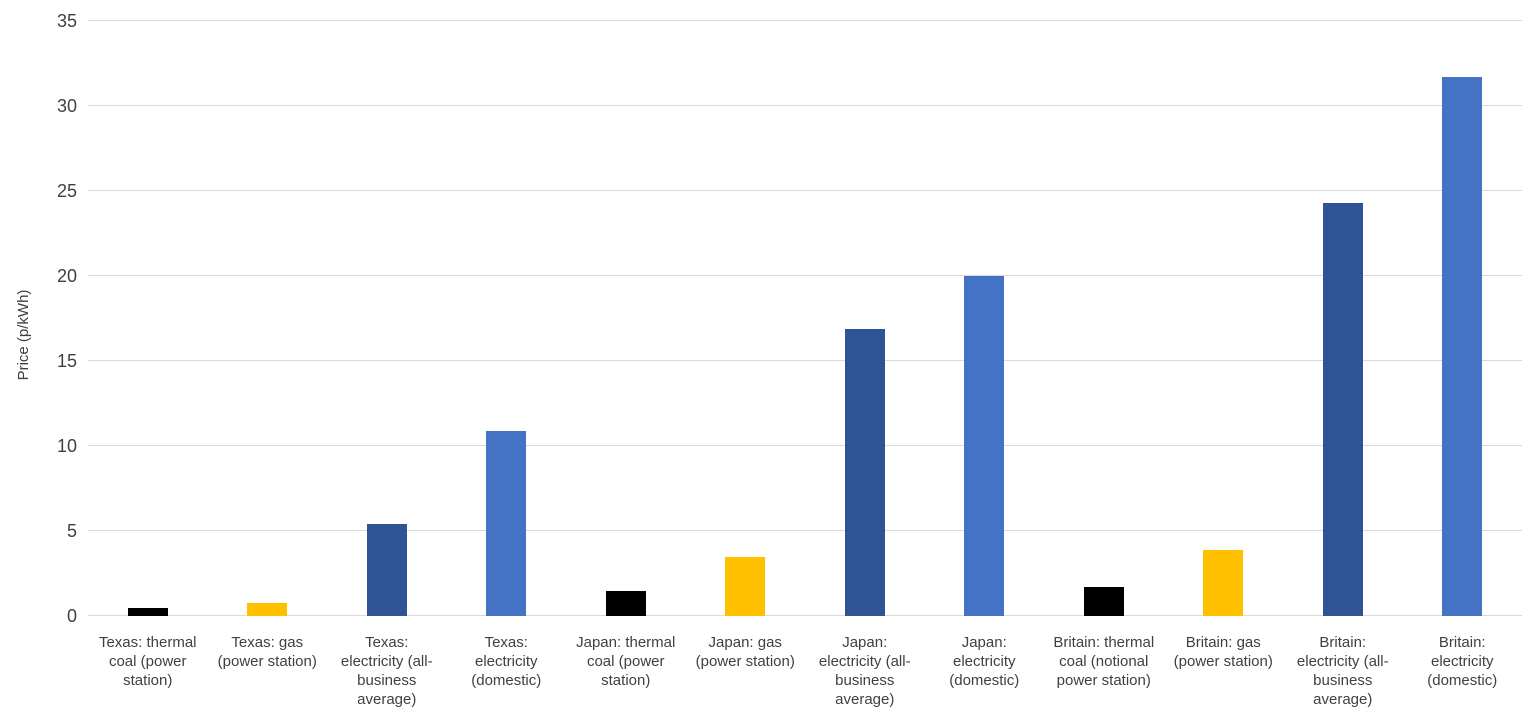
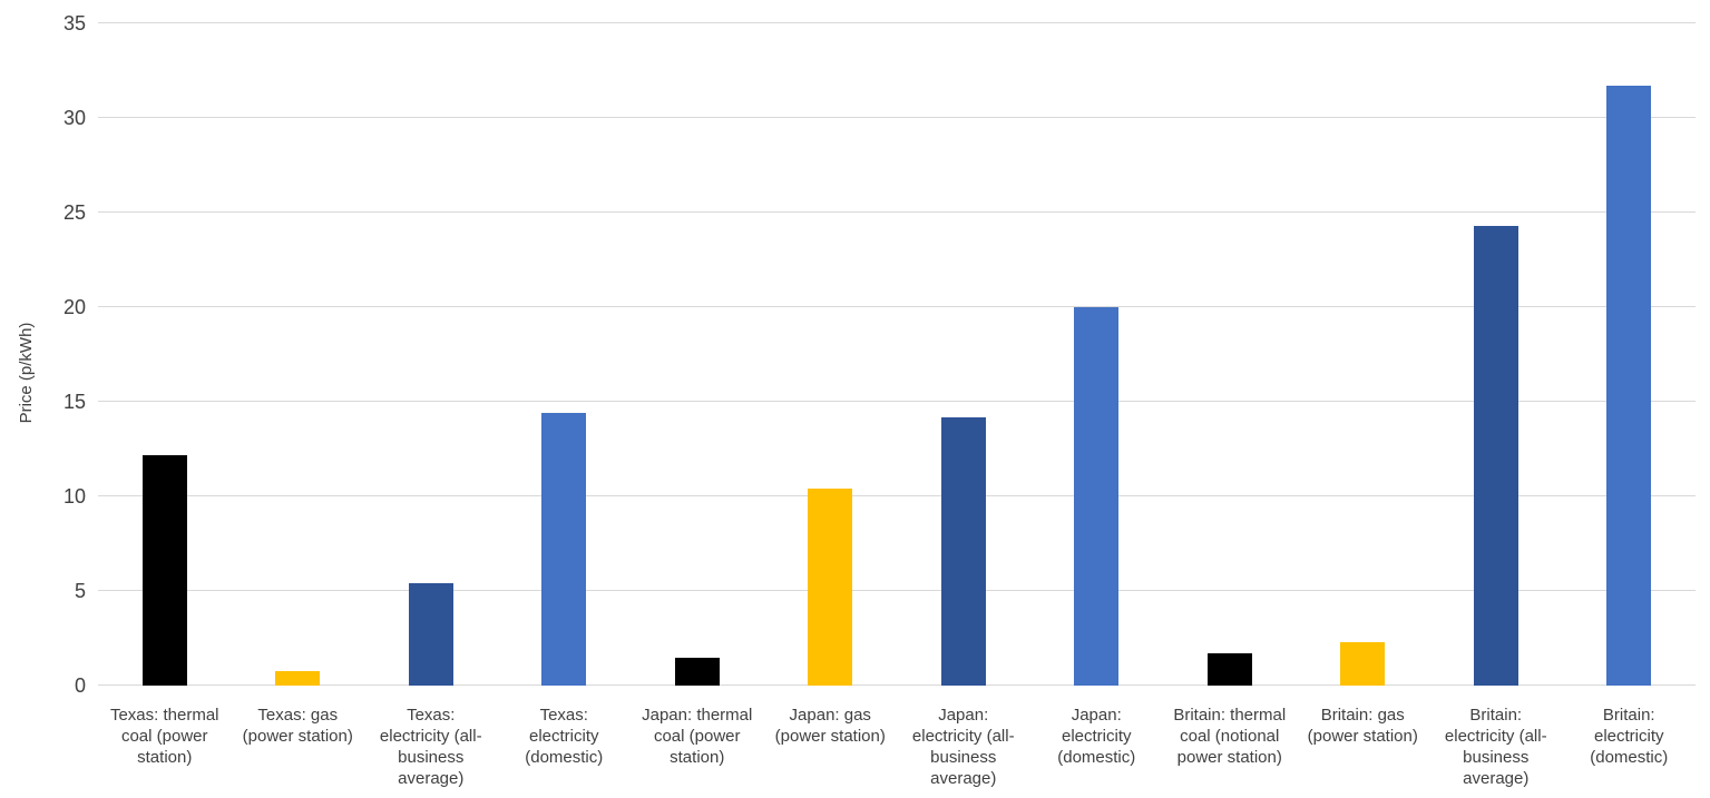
Texas: thermal coal (power station): 0.5 -> 12.2
Texas: electricity (domestic): 10.9 -> 14.4
Japan: gas (power station): 3.5 -> 10.4
Japan: electricity (all- business average): 16.9 -> 14.2
Britain: gas (power station): 3.9 -> 2.3
